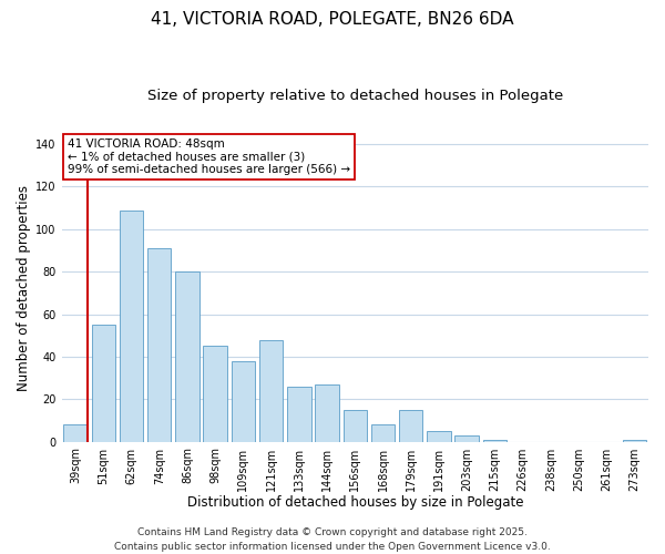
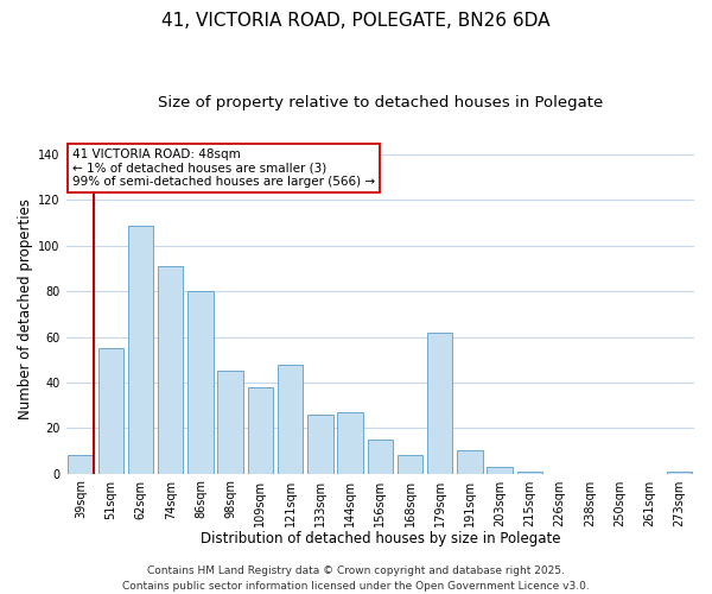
179sqm: 15 -> 62
191sqm: 5 -> 10
